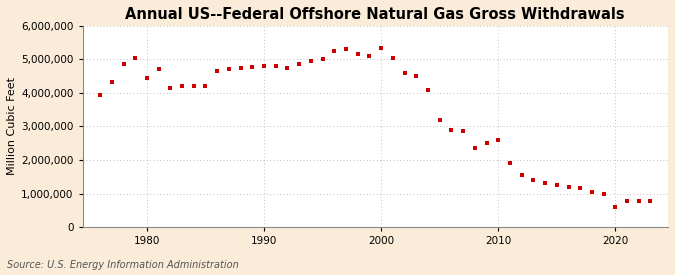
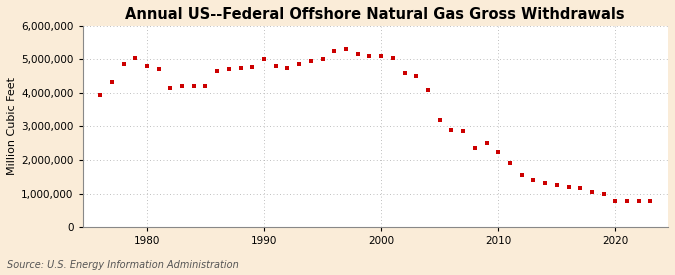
1980: 4,450,000 -> 4,800,000
1990: 4,800,000 -> 5,000,000
2000: 5,350,000 -> 5,100,000
2010: 2,600,000 -> 2,250,000
2020: 600,000 -> 790,000
